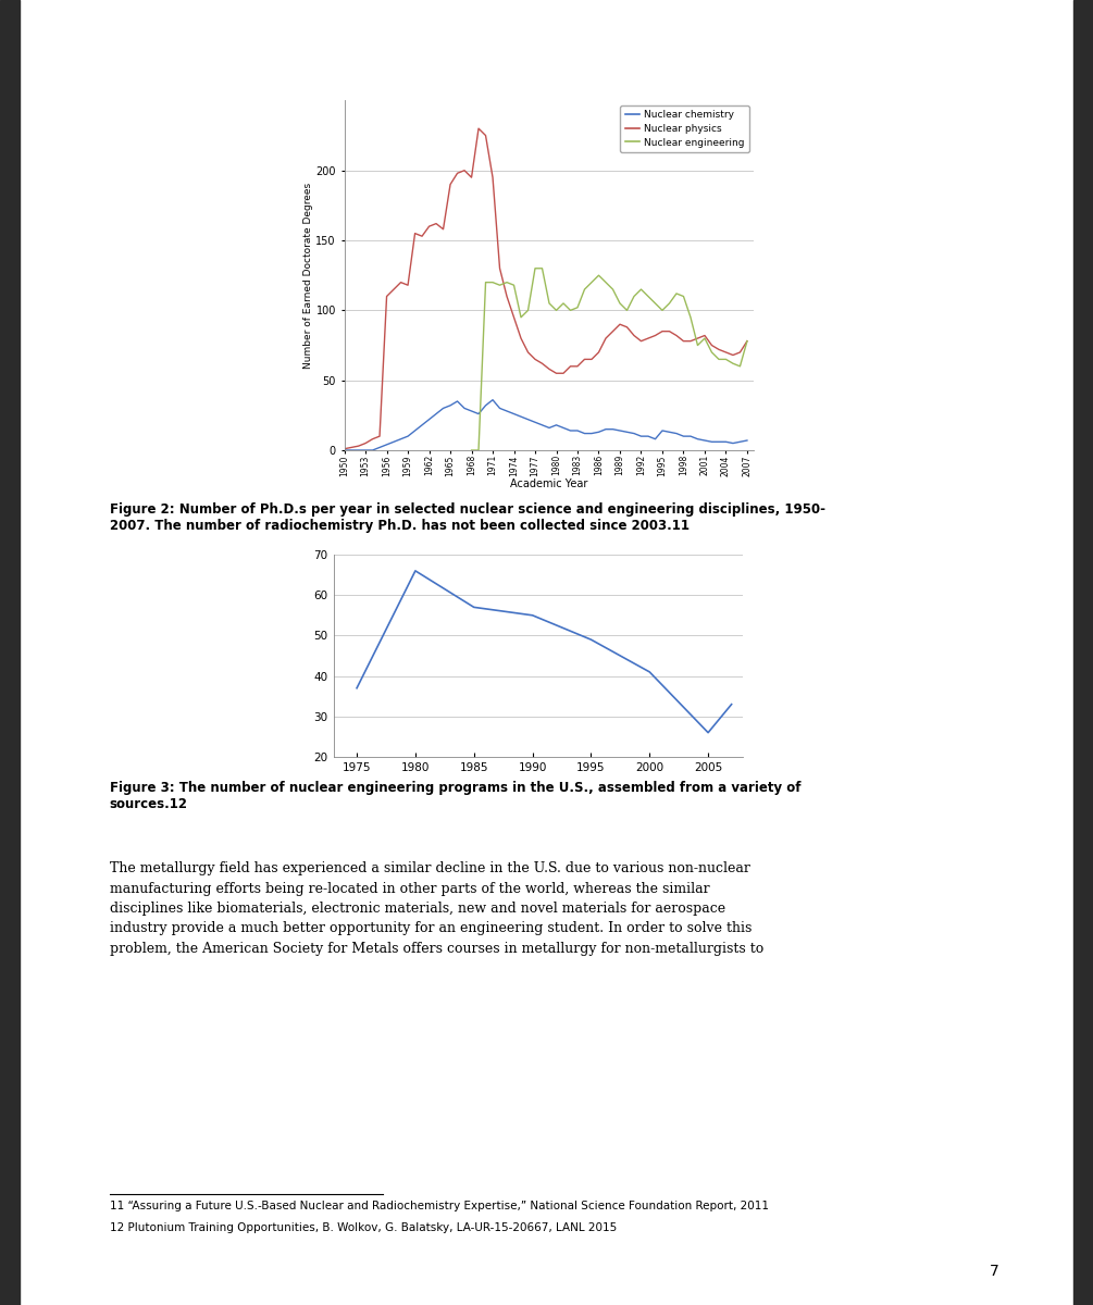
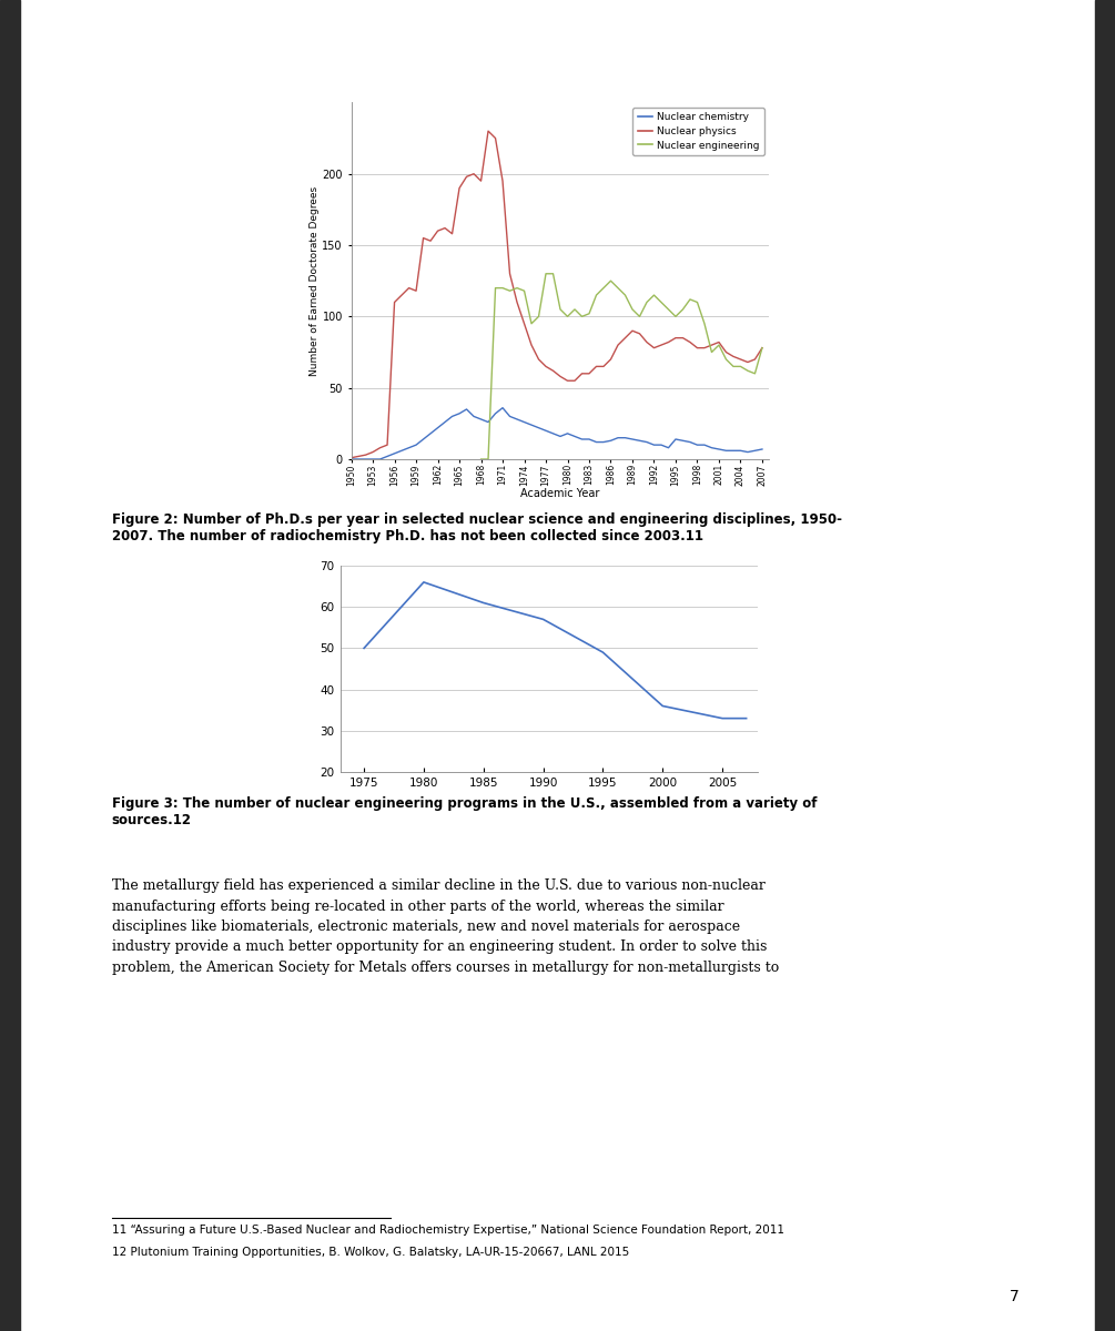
1975: 37 -> 50
1985: 57 -> 61
1990: 55 -> 57
2000: 41 -> 36
2005: 26 -> 33
